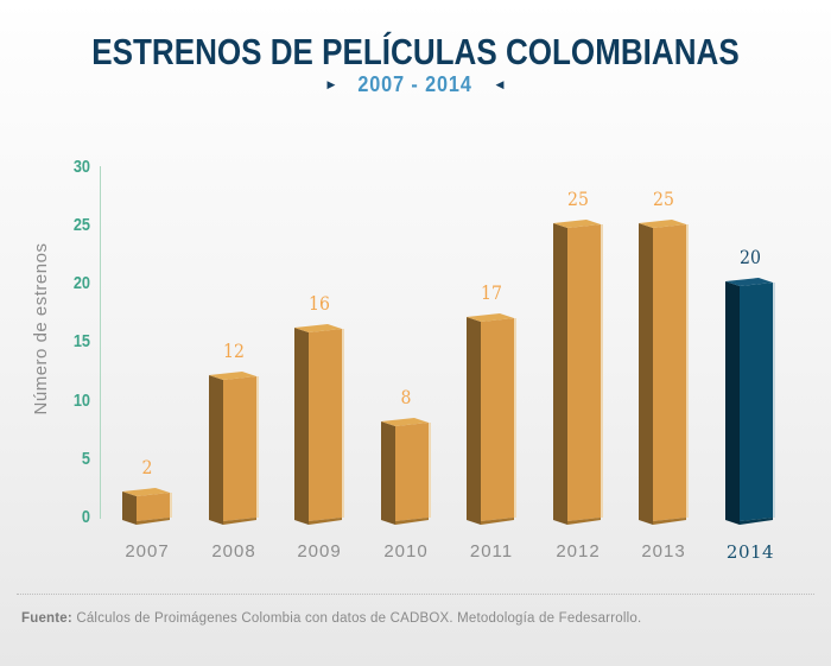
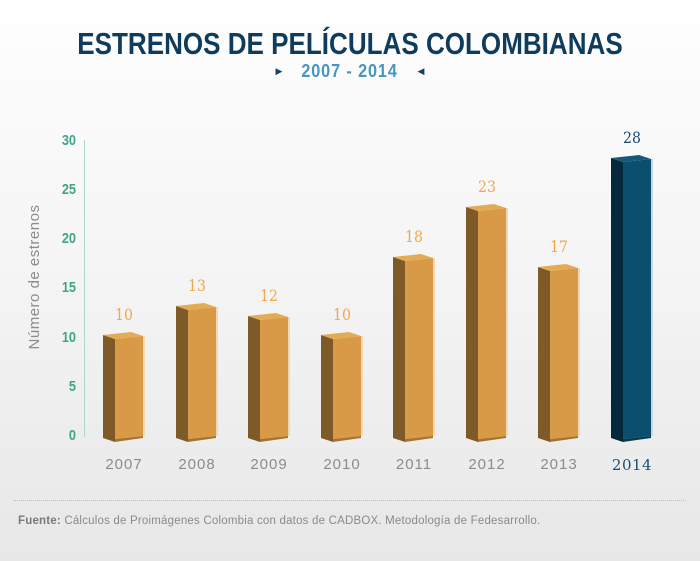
2007: 2 -> 10
2008: 12 -> 13
2009: 16 -> 12
2010: 8 -> 10
2011: 17 -> 18
2012: 25 -> 23
2013: 25 -> 17
2014: 20 -> 28
